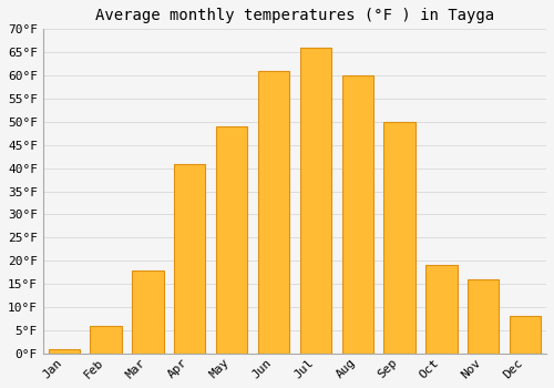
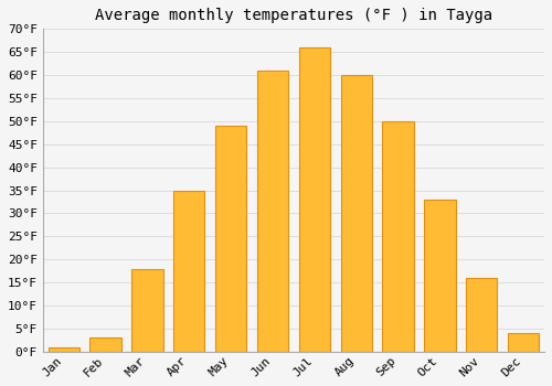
Feb: 6°F -> 3°F
Apr: 41°F -> 35°F
Oct: 19°F -> 33°F
Dec: 8°F -> 4°F
